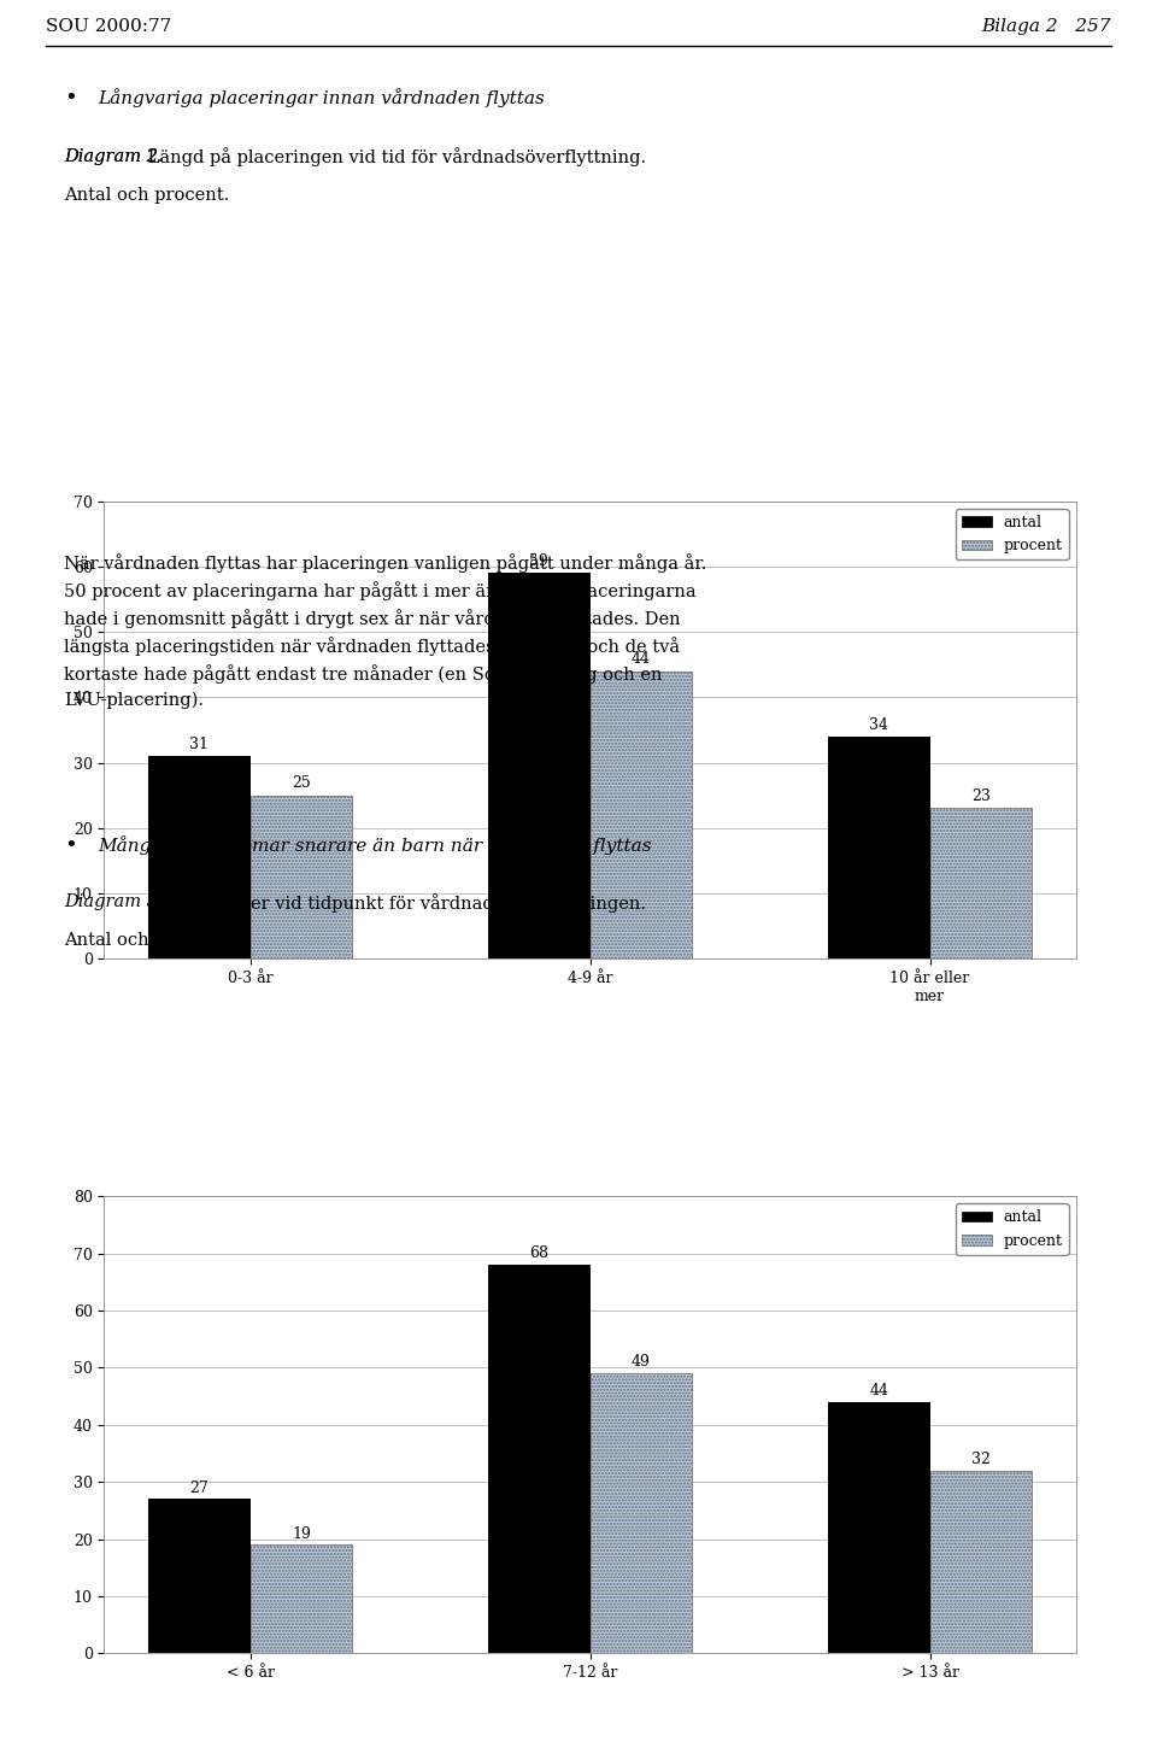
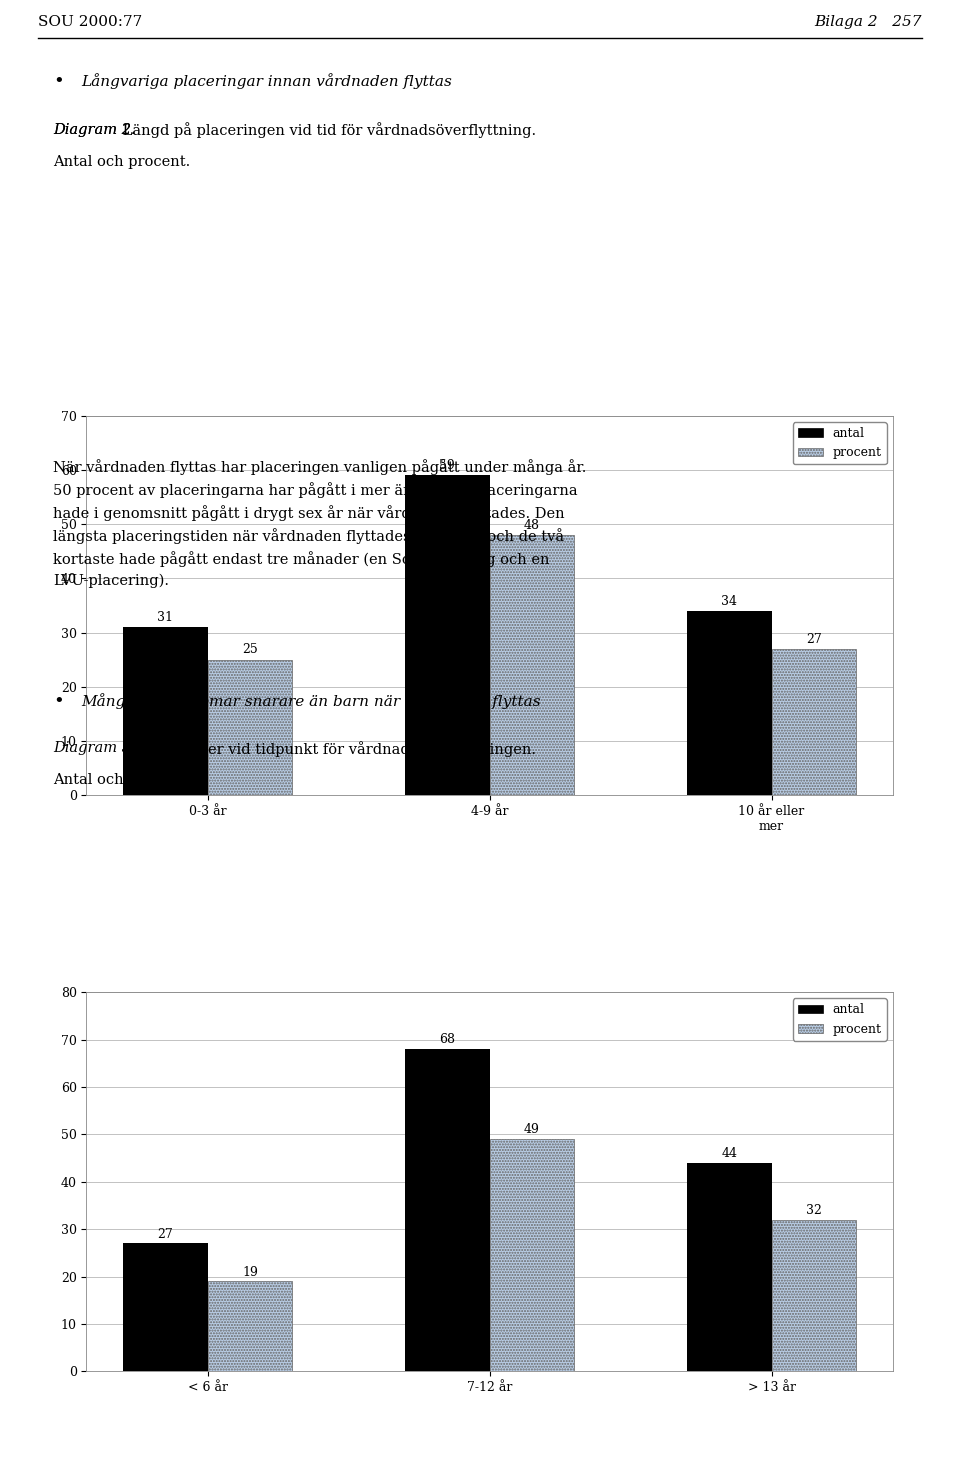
procent/4-9 år: 44 -> 48
procent/10 år eller mer: 23 -> 27
